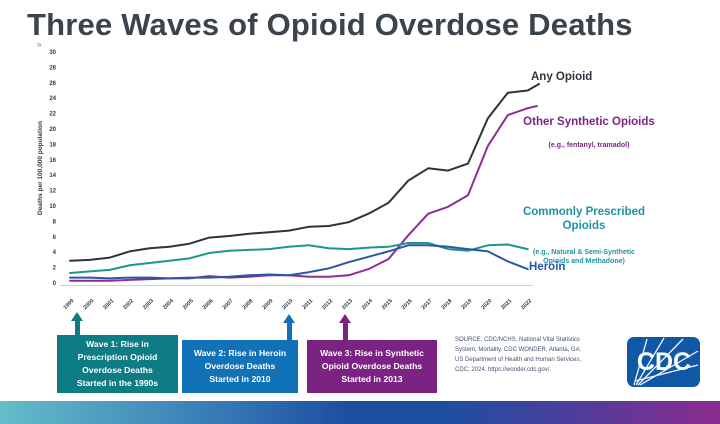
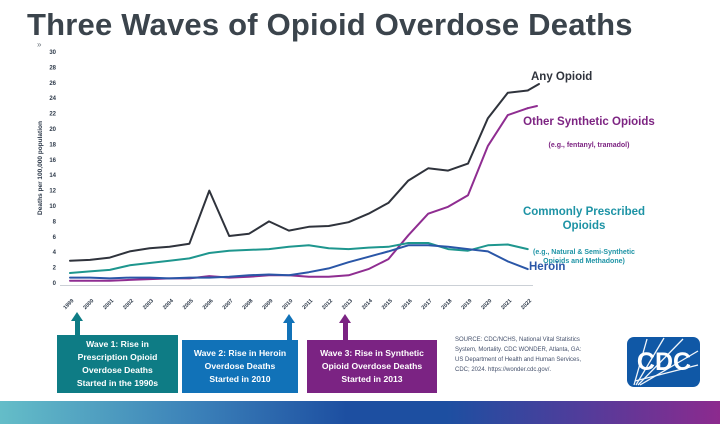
Any Opioid/2006: 6 -> 12
Any Opioid/2009: 7 -> 8
